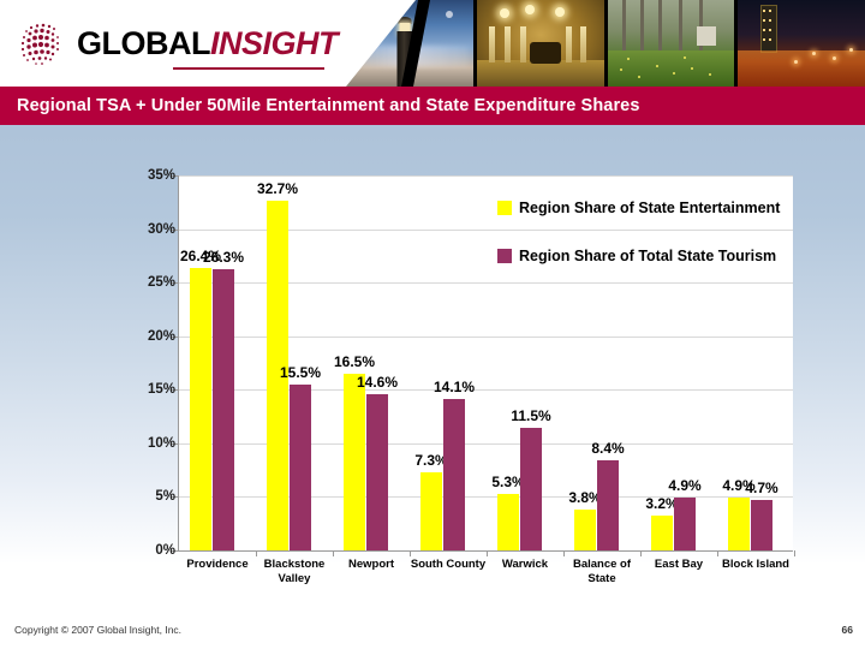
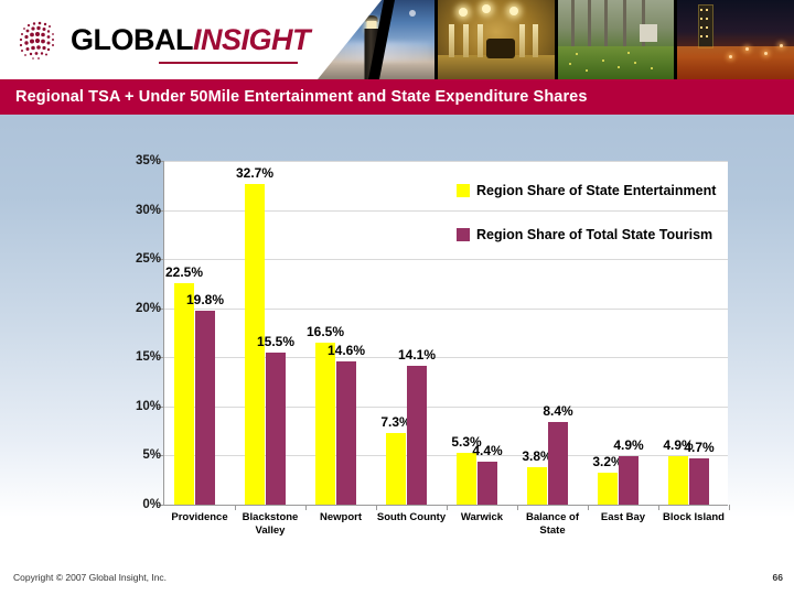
Region Share of State Entertainment/Providence: 26.4% -> 22.5%
Region Share of Total State Tourism/Providence: 26.3% -> 19.8%
Region Share of Total State Tourism/Warwick: 11.5% -> 4.4%
